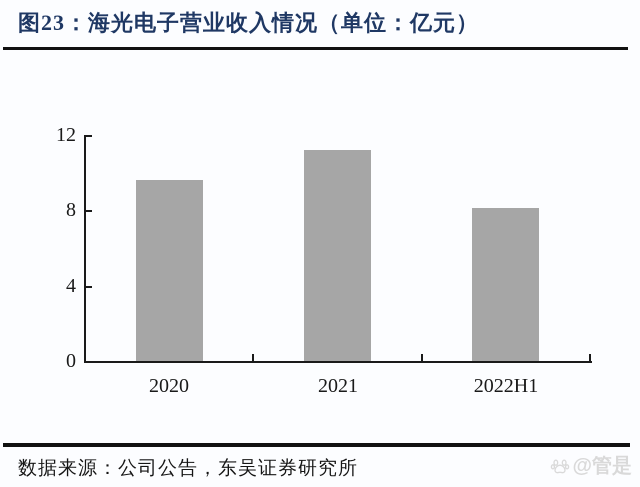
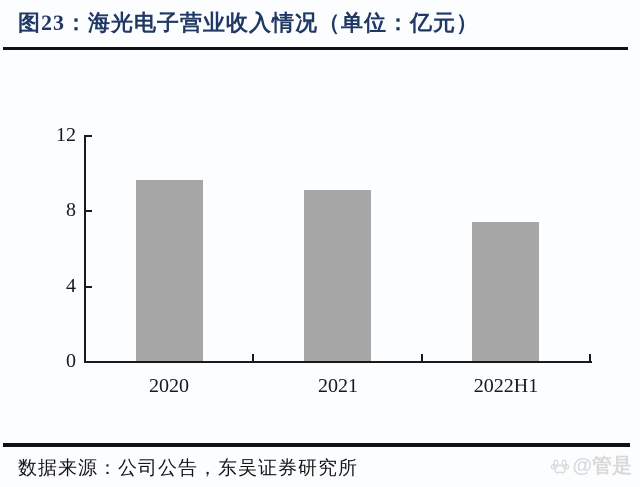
2021: 11.2 -> 9.1
2022H1: 8.1 -> 7.4
